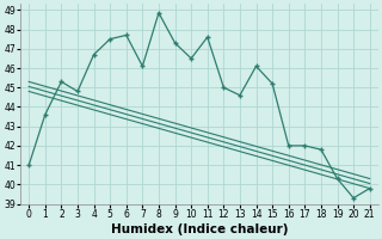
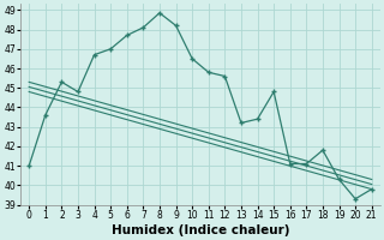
5: 47.5 -> 47.0
7: 46.1 -> 48.1
9: 47.3 -> 48.2
11: 47.6 -> 45.8
12: 45.0 -> 45.6
13: 44.6 -> 43.2
14: 46.1 -> 43.4
15: 45.2 -> 44.8
16: 42.0 -> 41.1
17: 42.0 -> 41.1
